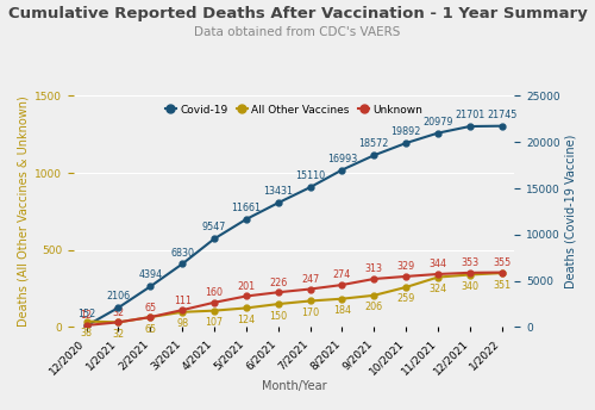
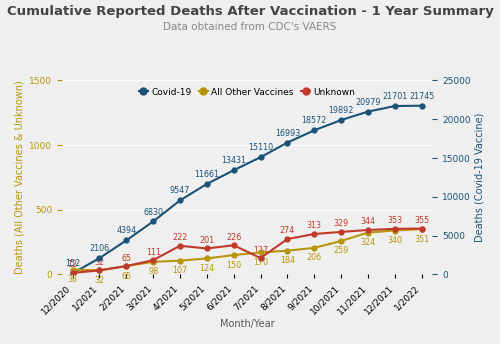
Unknown/4/2021: 160 -> 222
Unknown/7/2021: 247 -> 127
